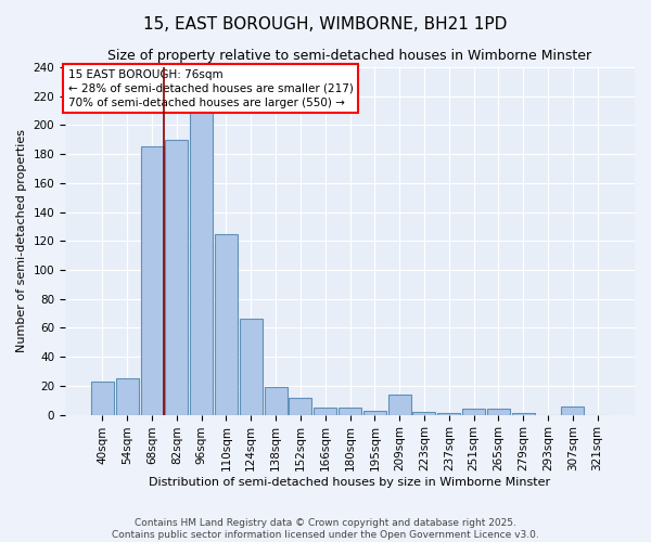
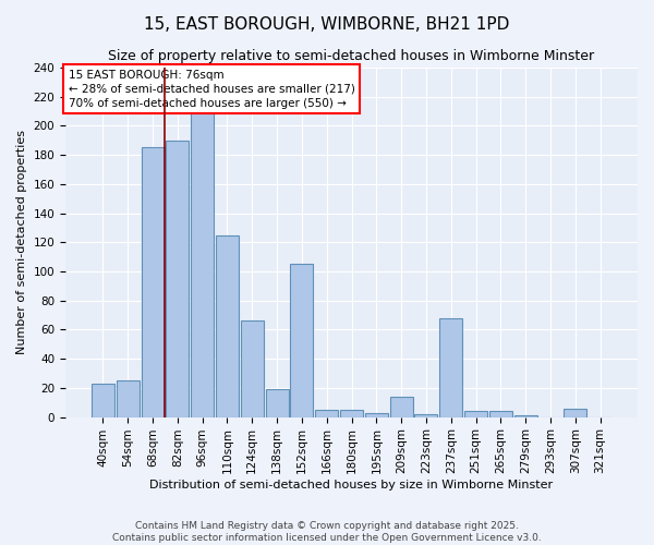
152sqm: 12 -> 105
237sqm: 1 -> 68
